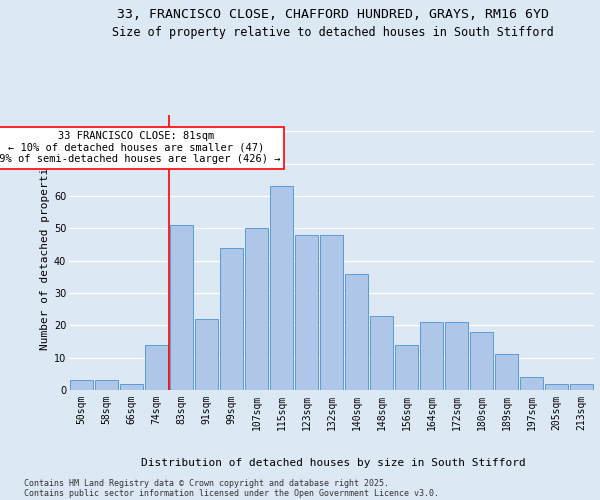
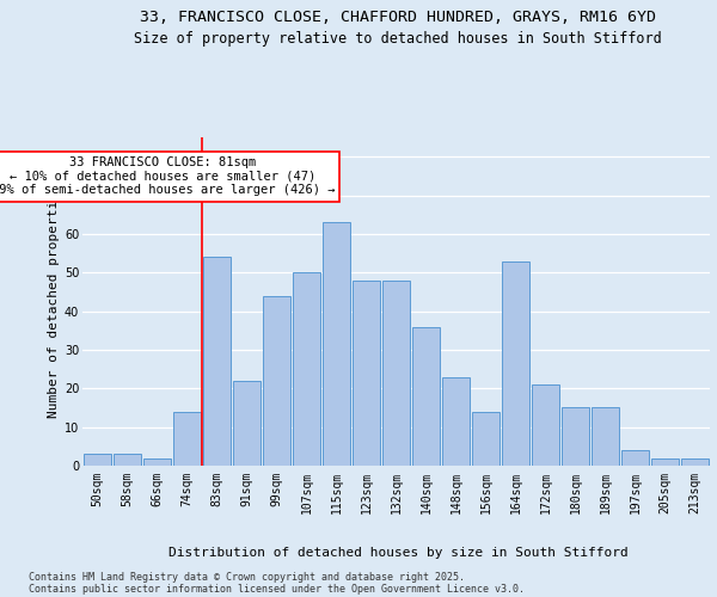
83sqm: 51 -> 54
164sqm: 21 -> 53
180sqm: 18 -> 15
189sqm: 11 -> 15
